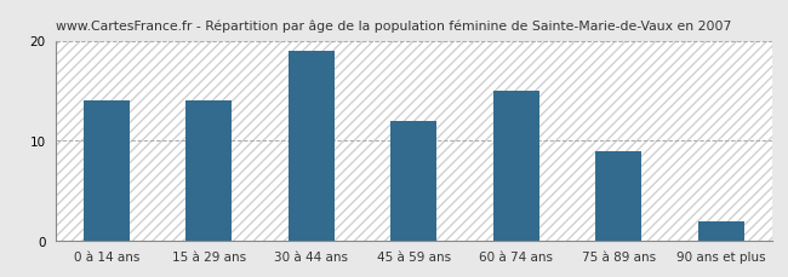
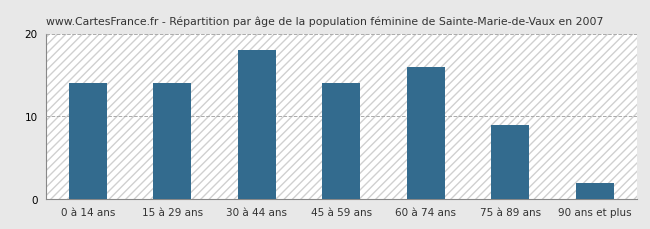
30 à 44 ans: 19 -> 18
45 à 59 ans: 12 -> 14
60 à 74 ans: 15 -> 16
